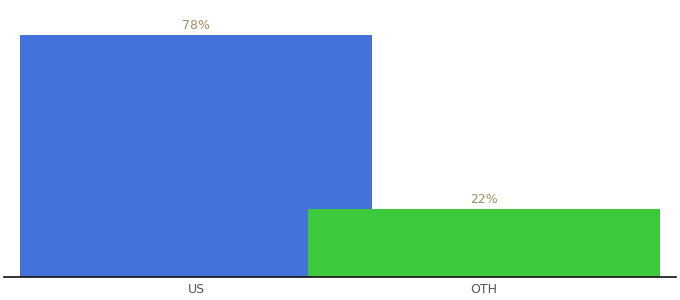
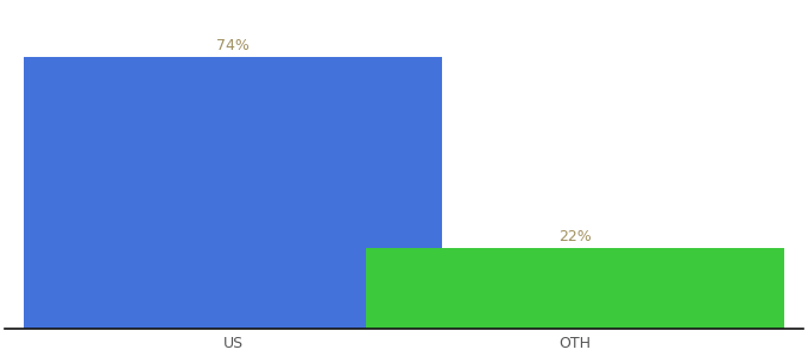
US: 78% -> 74%
